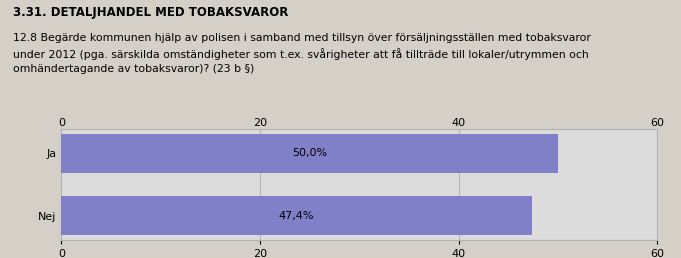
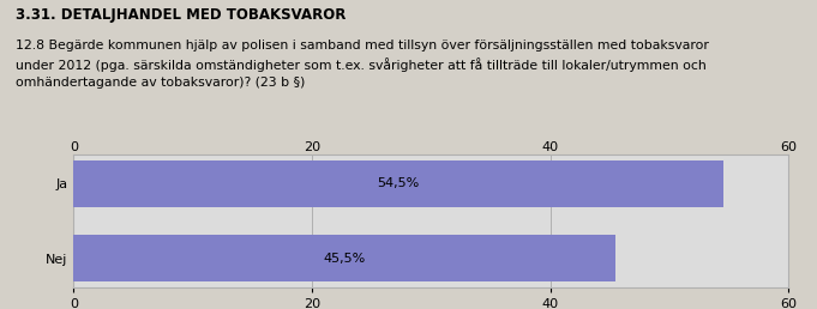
Ja: 50,0% -> 54,5%
Nej: 47,4% -> 45,5%
